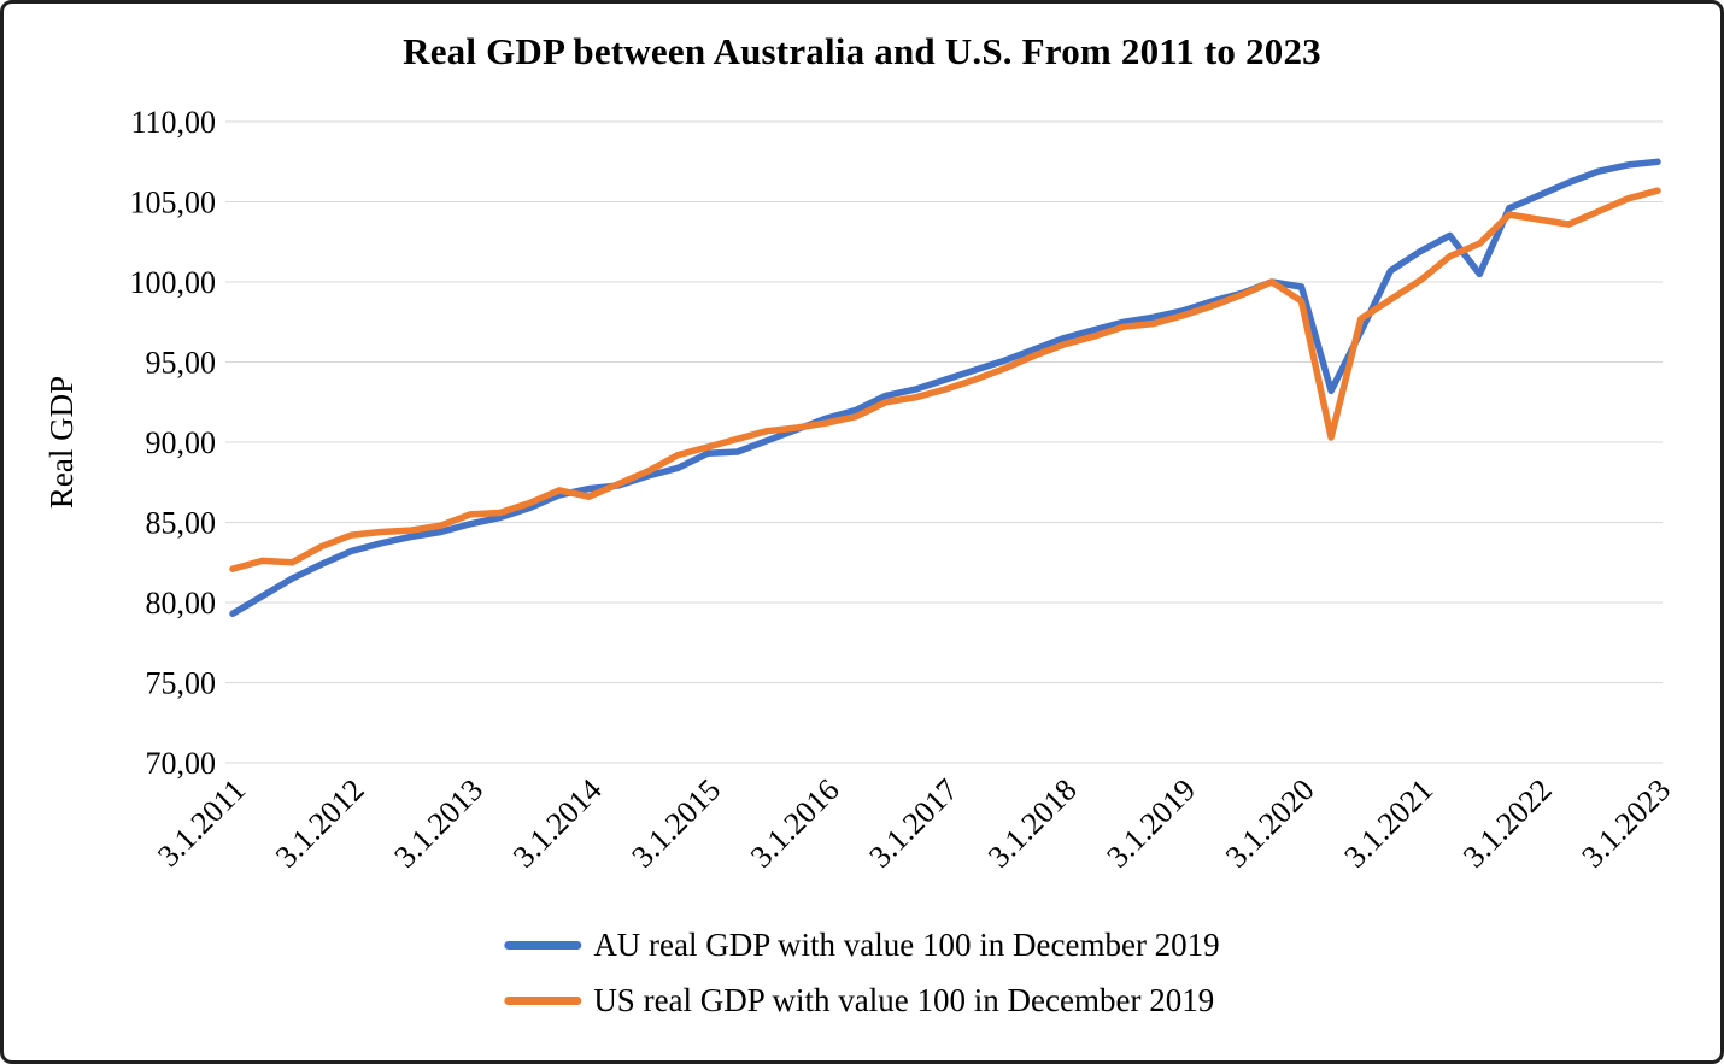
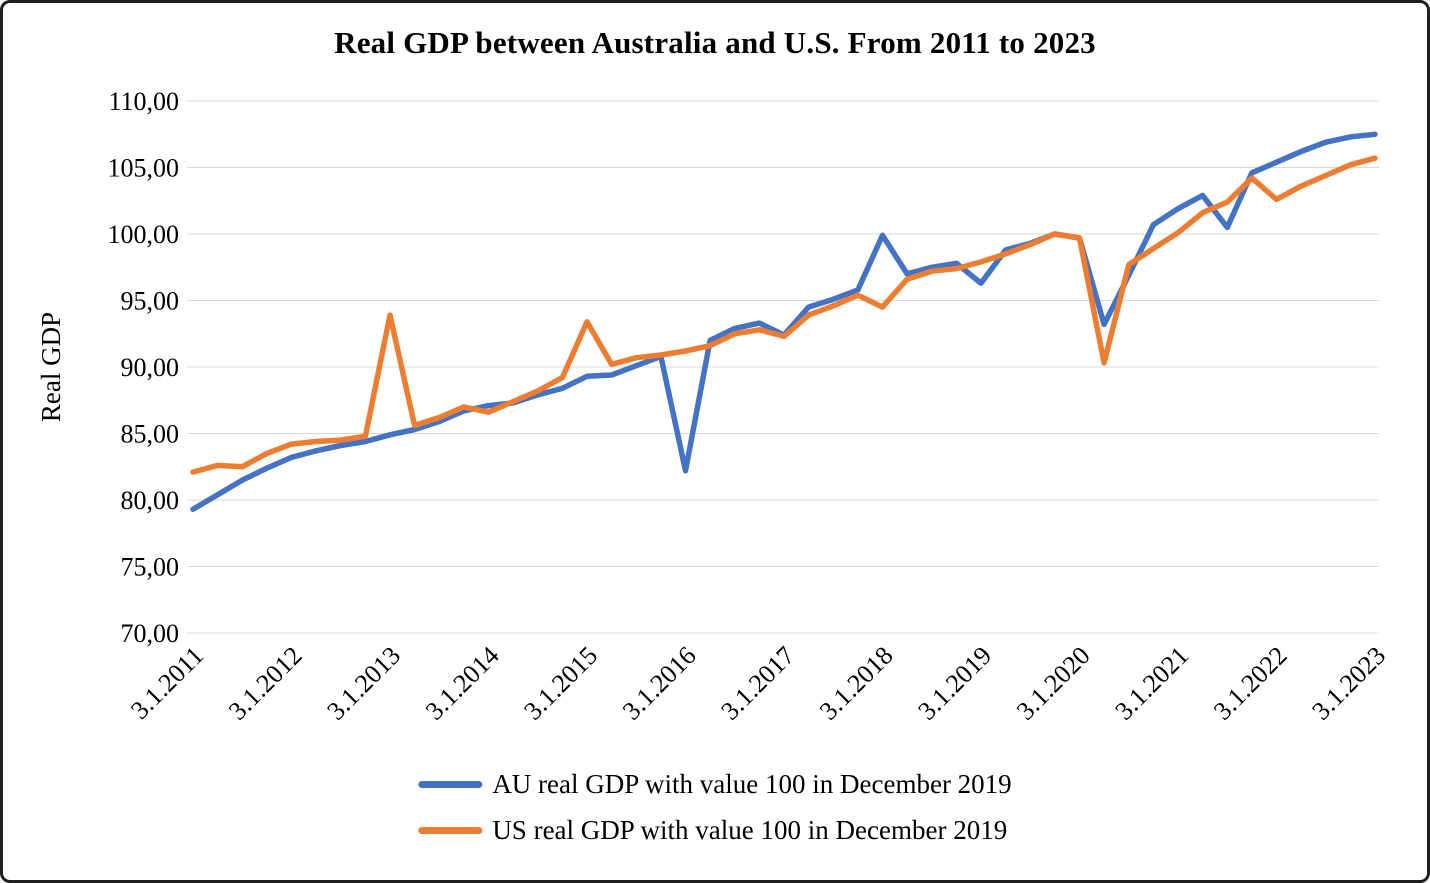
US real GDP with value 100 in December 2019/3.1.2013: 85,5 -> 93,9
US real GDP with value 100 in December 2019/3.1.2015: 89,7 -> 93,4
AU real GDP with value 100 in December 2019/3.1.2016: 91,5 -> 82,2
AU real GDP with value 100 in December 2019/3.1.2017: 93,9 -> 92,4
US real GDP with value 100 in December 2019/3.1.2017: 93,3 -> 92,3
AU real GDP with value 100 in December 2019/3.1.2018: 96,5 -> 99,9
US real GDP with value 100 in December 2019/3.1.2018: 96,1 -> 94,5
AU real GDP with value 100 in December 2019/3.1.2019: 98,2 -> 96,3
US real GDP with value 100 in December 2019/3.1.2020: 98,8 -> 99,7
US real GDP with value 100 in December 2019/3.1.2022: 103,9 -> 102,6
